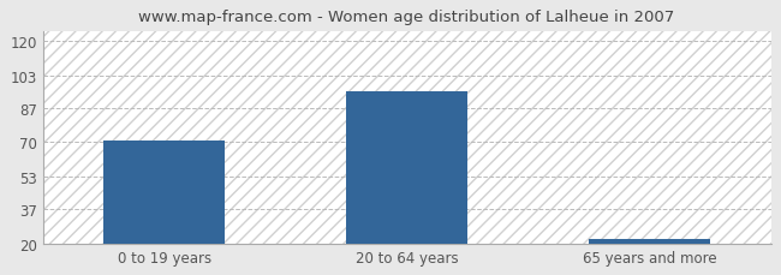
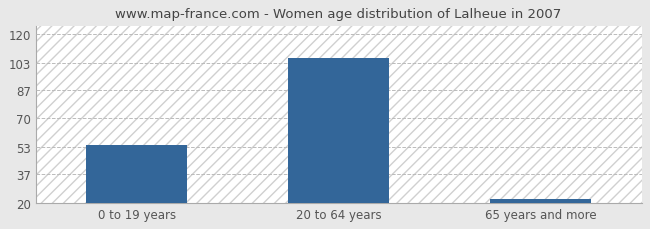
0 to 19 years: 71 -> 54
20 to 64 years: 95 -> 106
